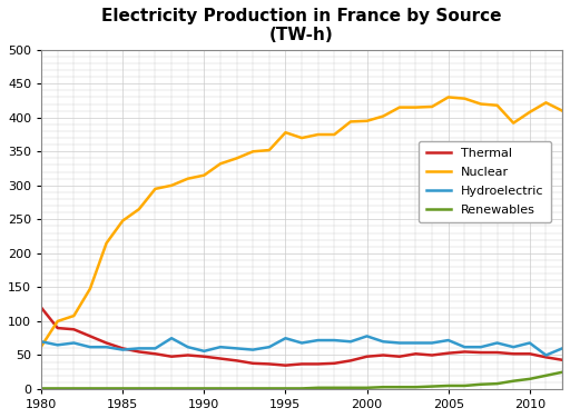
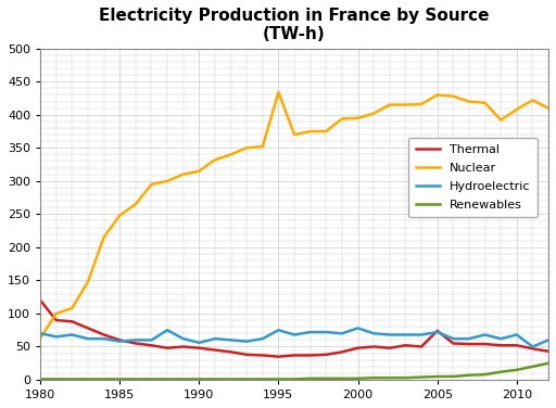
Nuclear/1995: 378 -> 434
Thermal/2005: 53 -> 74
